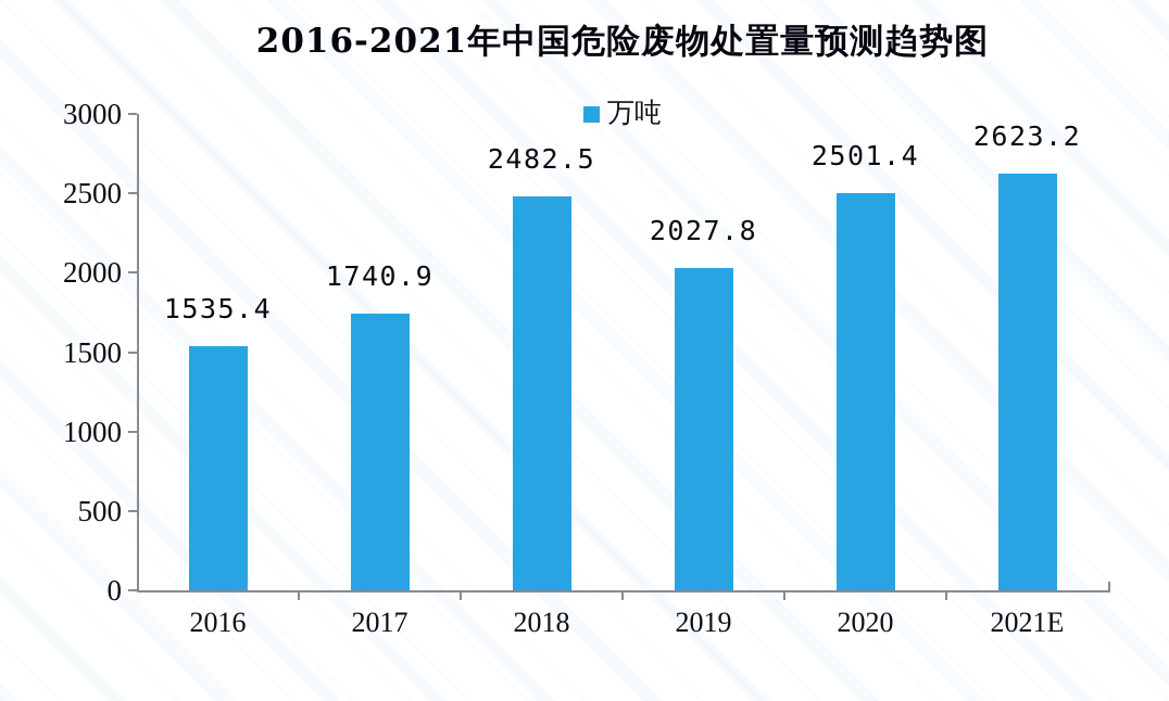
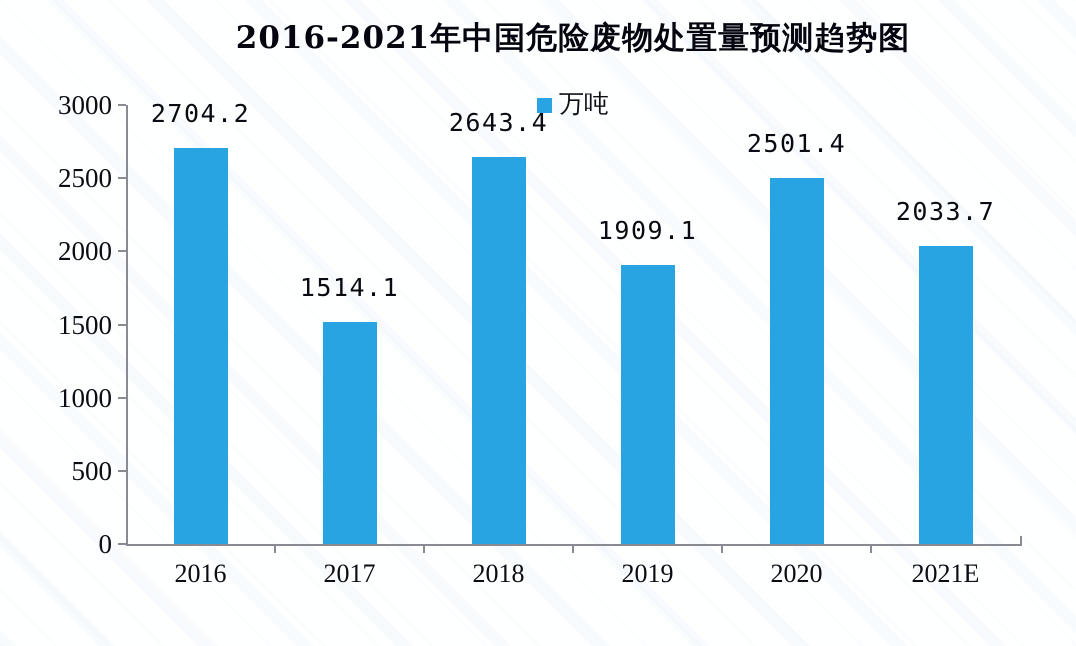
2016: 1535.4 -> 2704.2
2017: 1740.9 -> 1514.1
2018: 2482.5 -> 2643.4
2019: 2027.8 -> 1909.1
2021E: 2623.2 -> 2033.7
